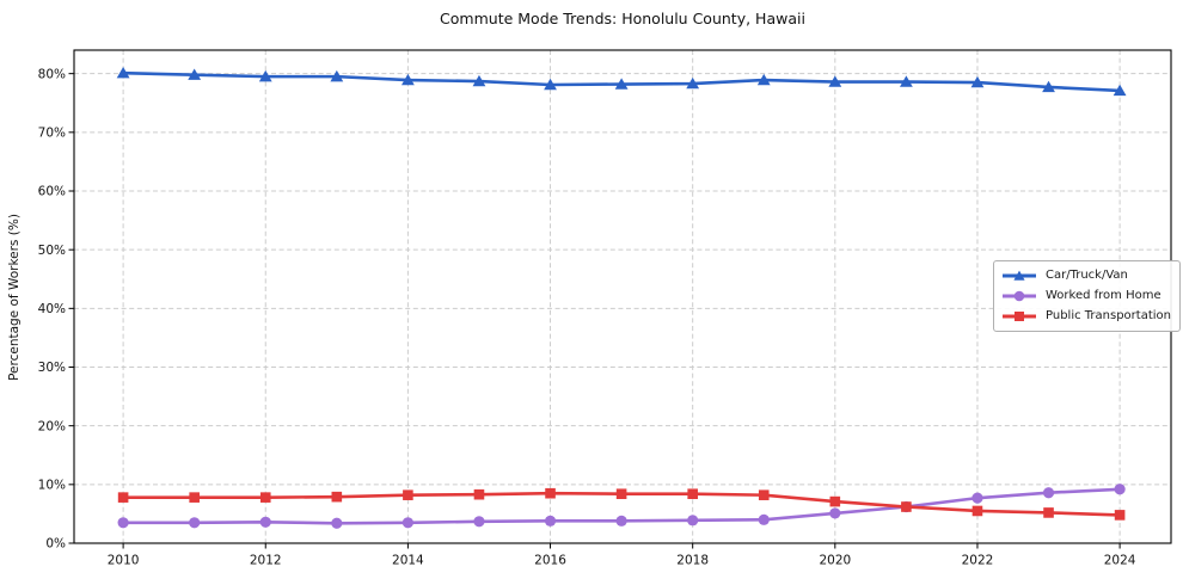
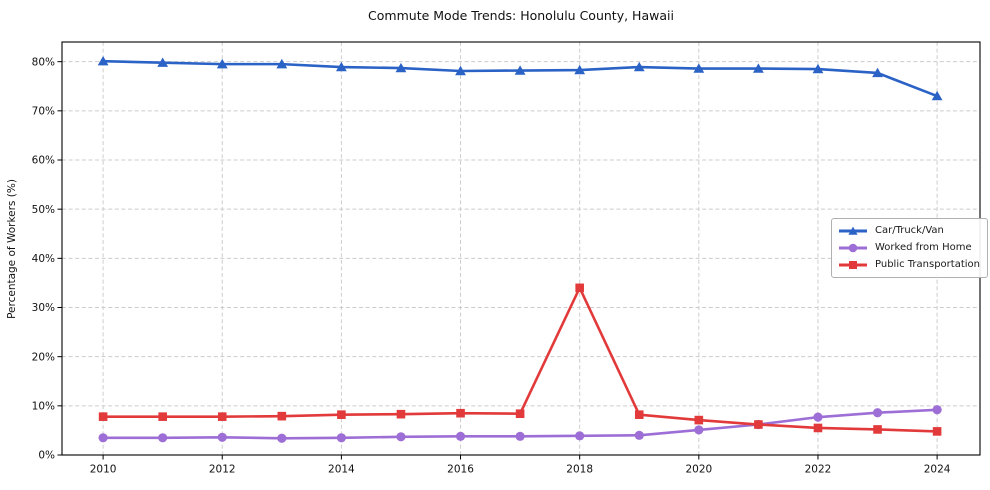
Public Transportation/2018: 8% -> 34%
Car/Truck/Van/2024: 77% -> 73%
